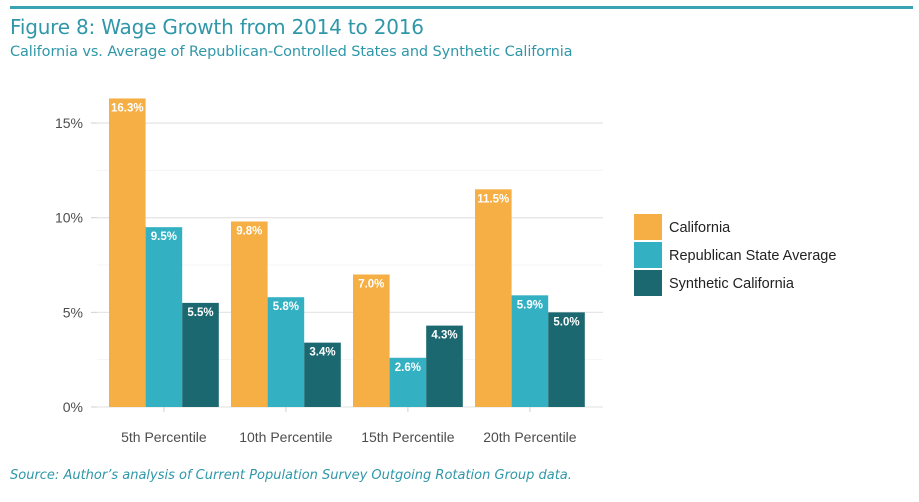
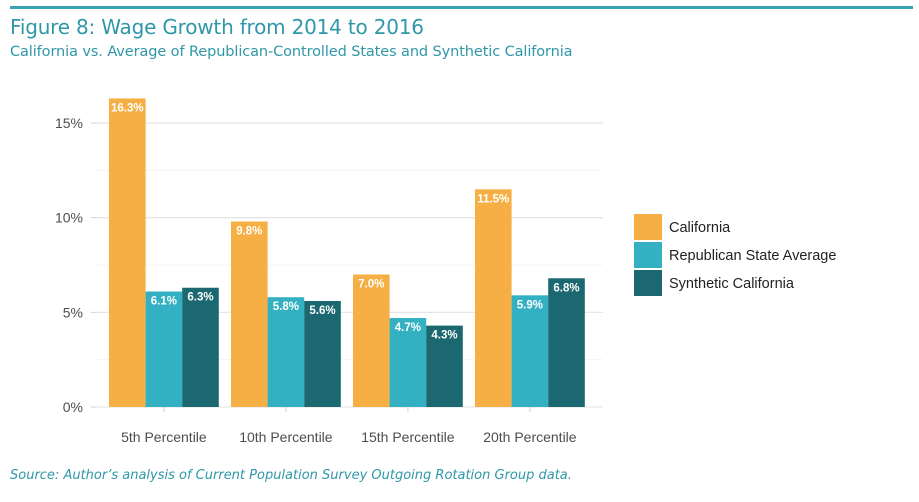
Republican State Average/5th Percentile: 9.5% -> 6.1%
Synthetic California/5th Percentile: 5.5% -> 6.3%
Synthetic California/10th Percentile: 3.4% -> 5.6%
Republican State Average/15th Percentile: 2.6% -> 4.7%
Synthetic California/20th Percentile: 5.0% -> 6.8%
